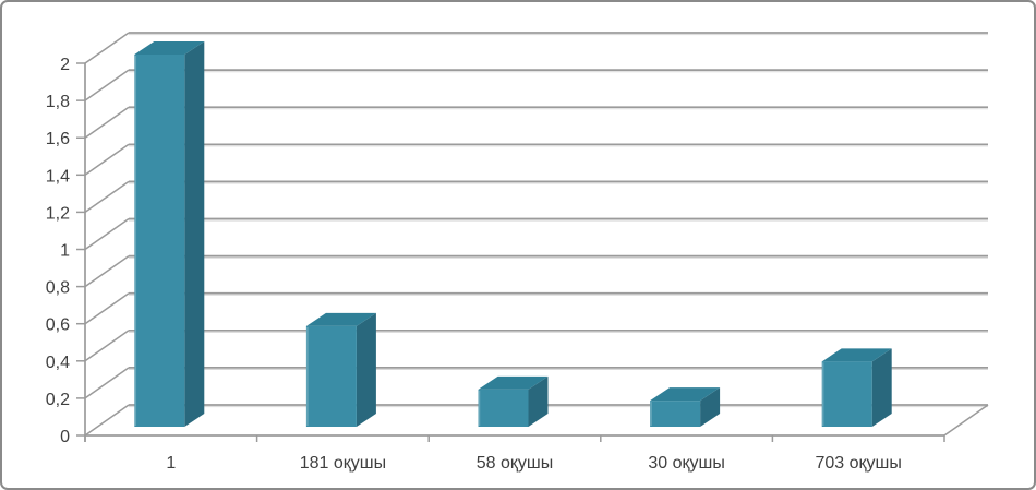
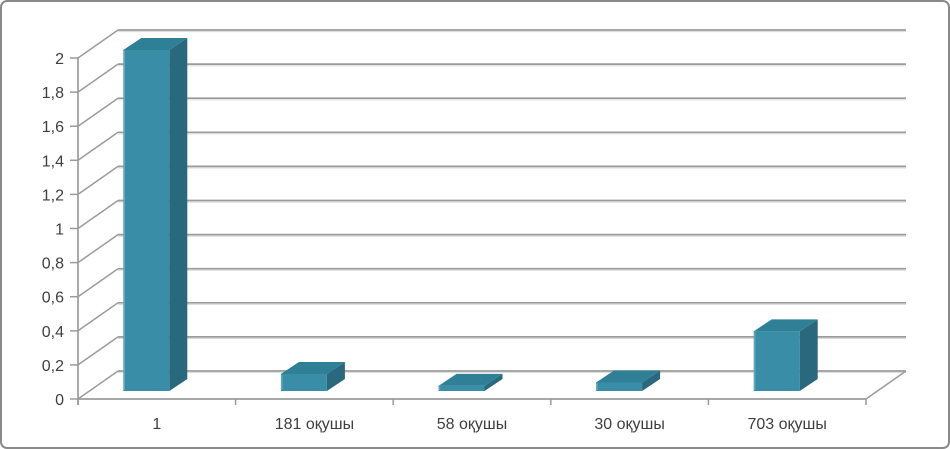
181 оқушы: 0.54 -> 0.10
58 оқушы: 0.20 -> 0.03
30 оқушы: 0.14 -> 0.05
